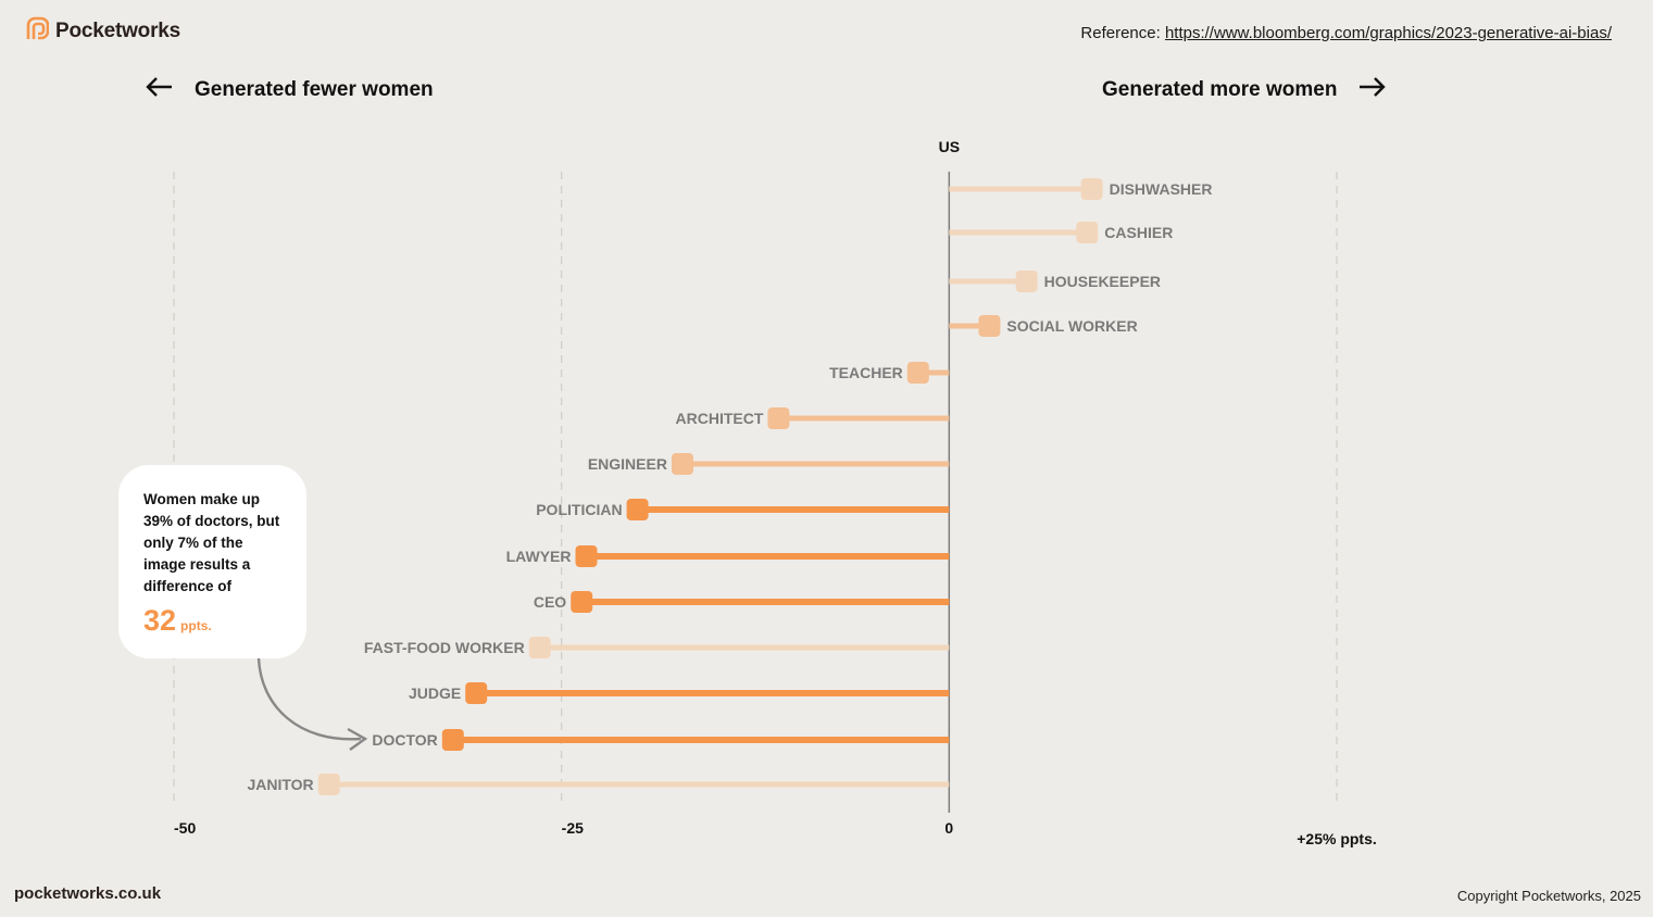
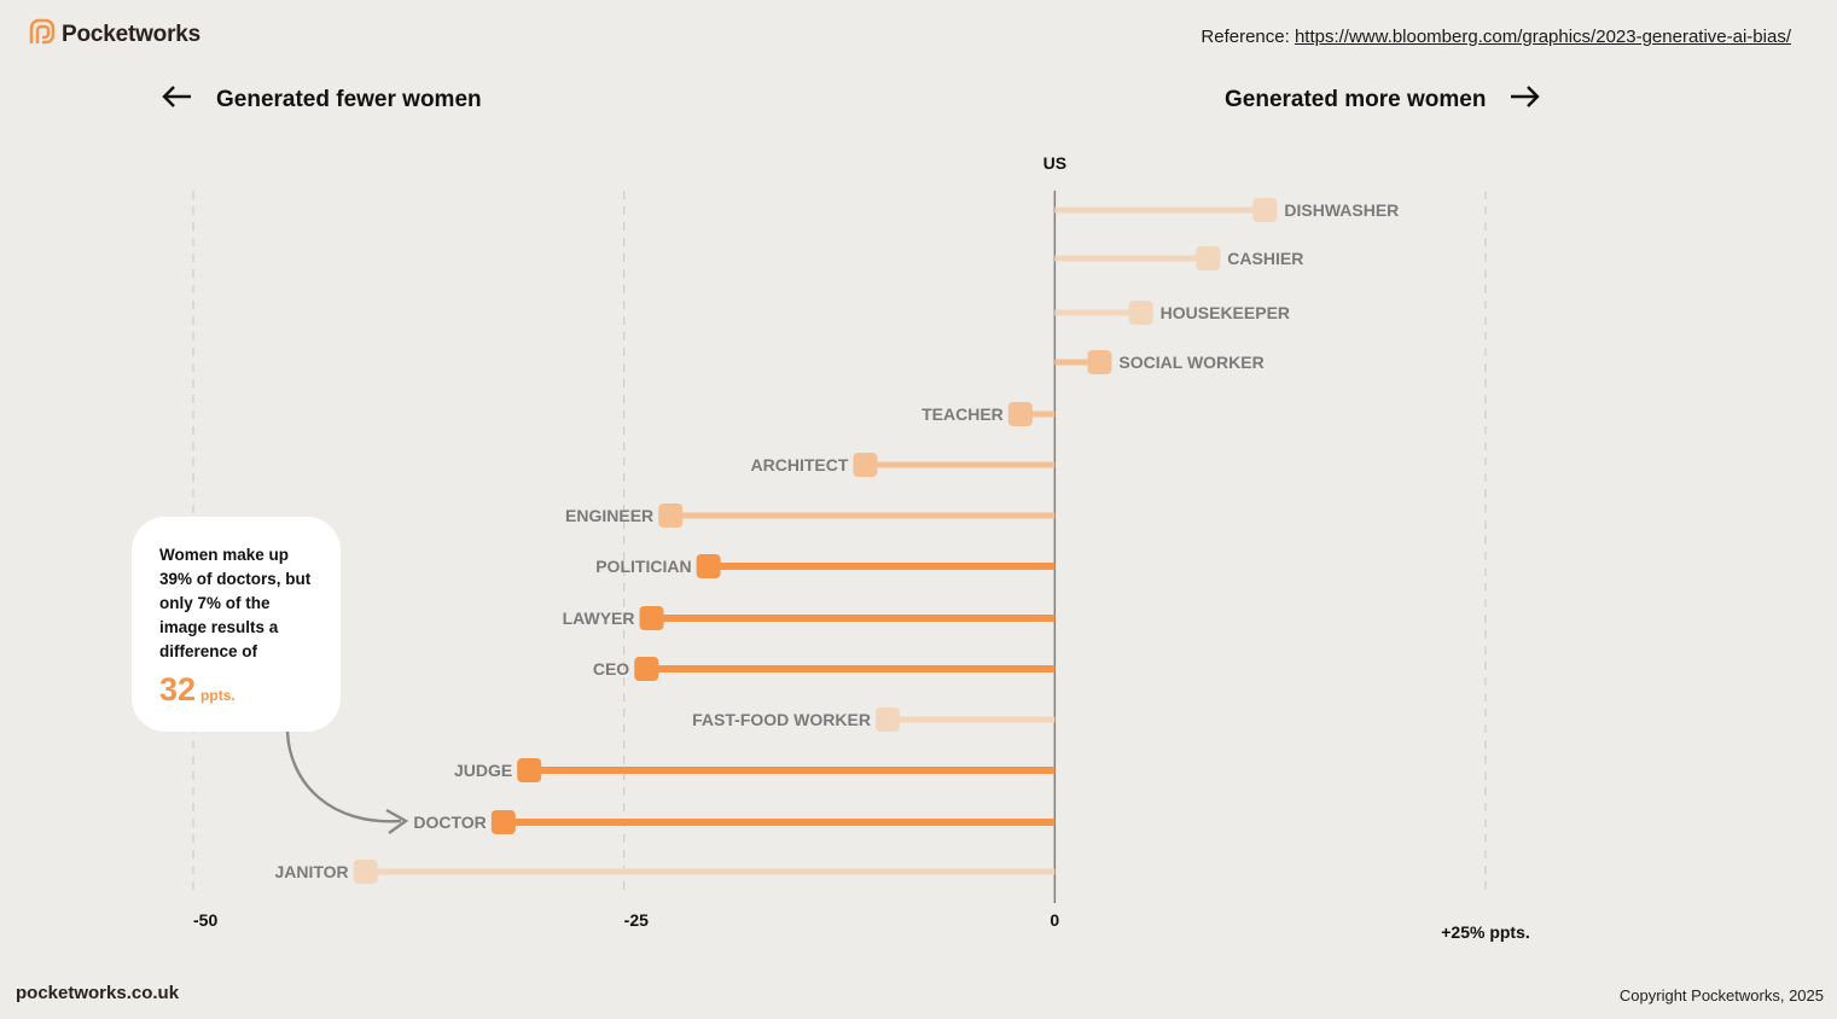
DISHWASHER: 9.2 -> 12.2
ENGINEER: -17.2 -> -22.3
FAST-FOOD WORKER: -26.4 -> -9.7
